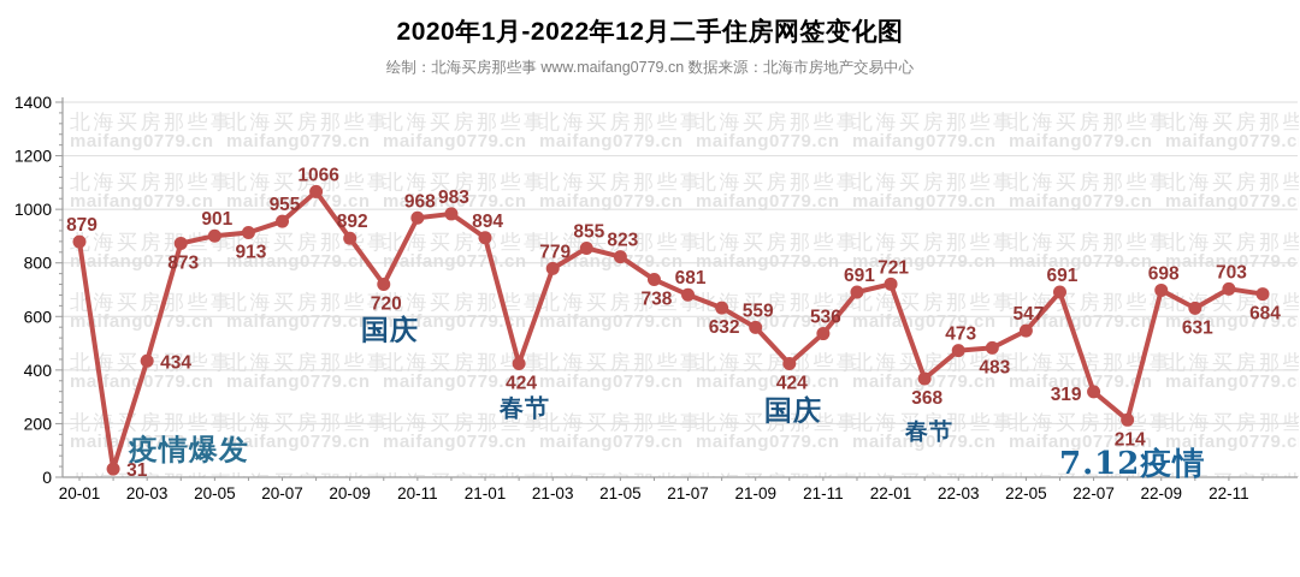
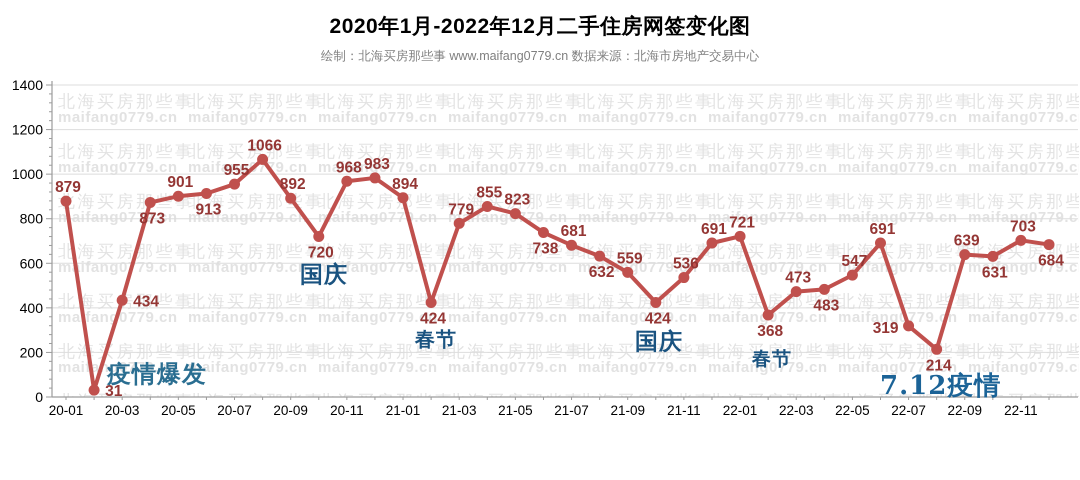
22-09: 698 -> 639
